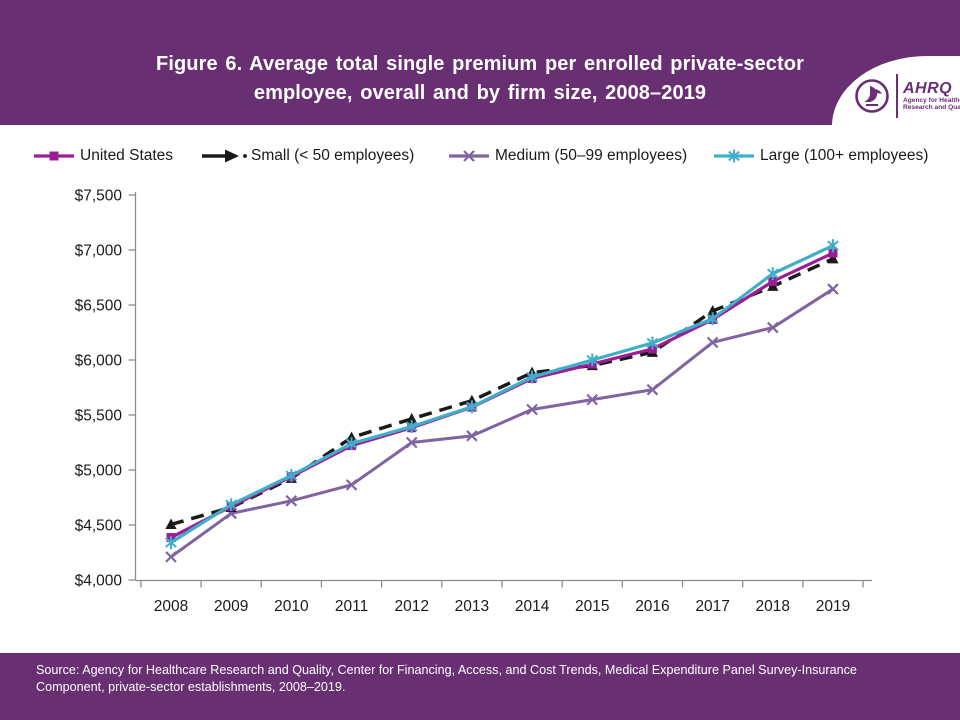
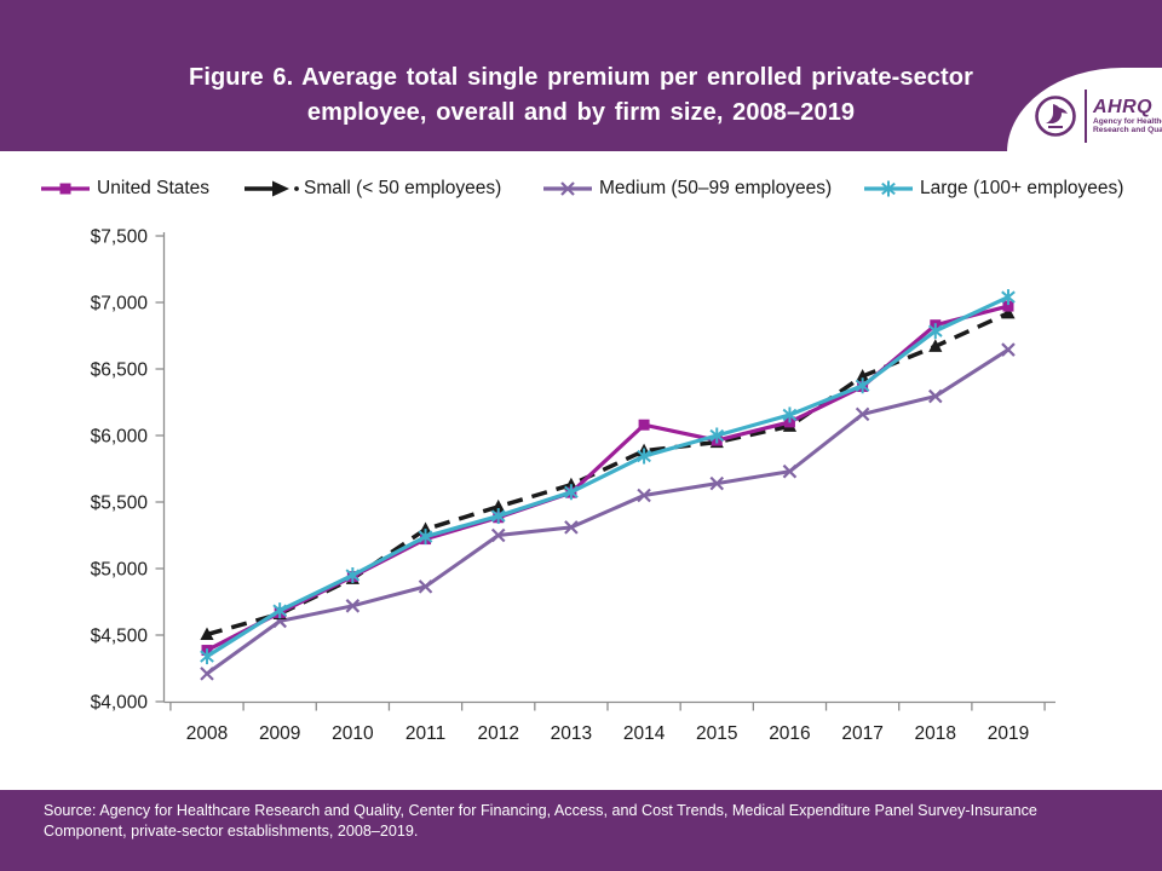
United States/2014: $5830 -> $6080
United States/2018: $6720 -> $6830
